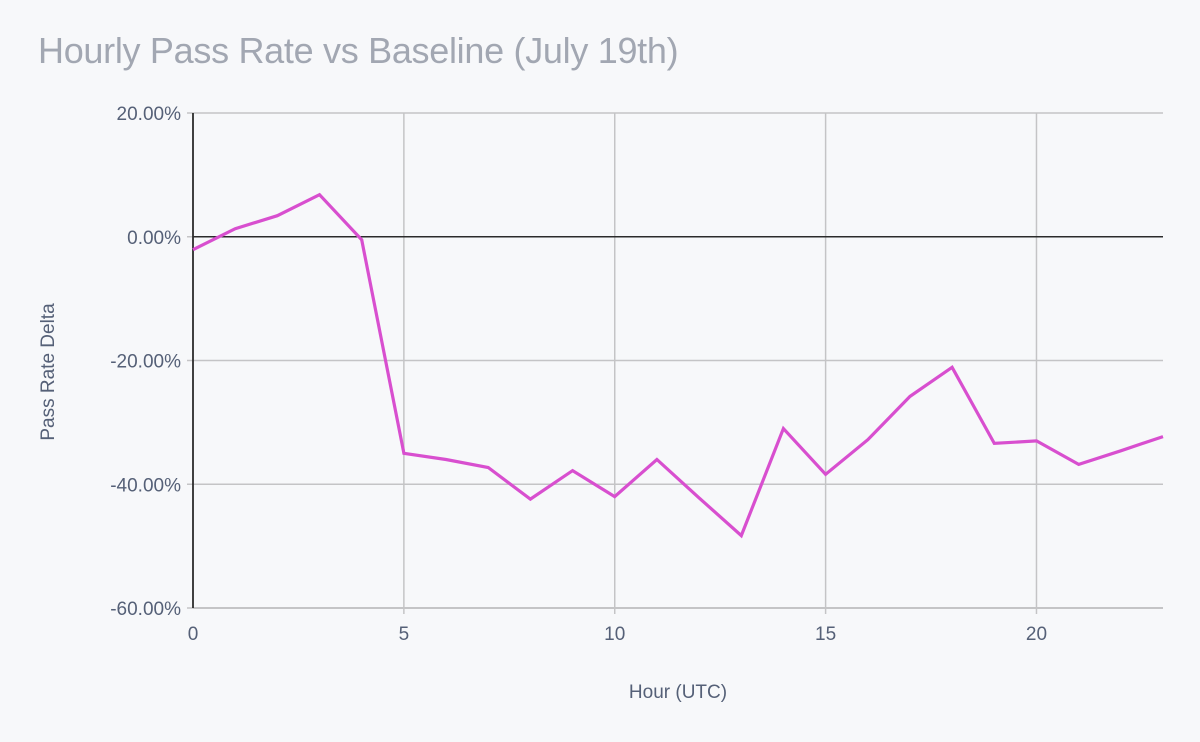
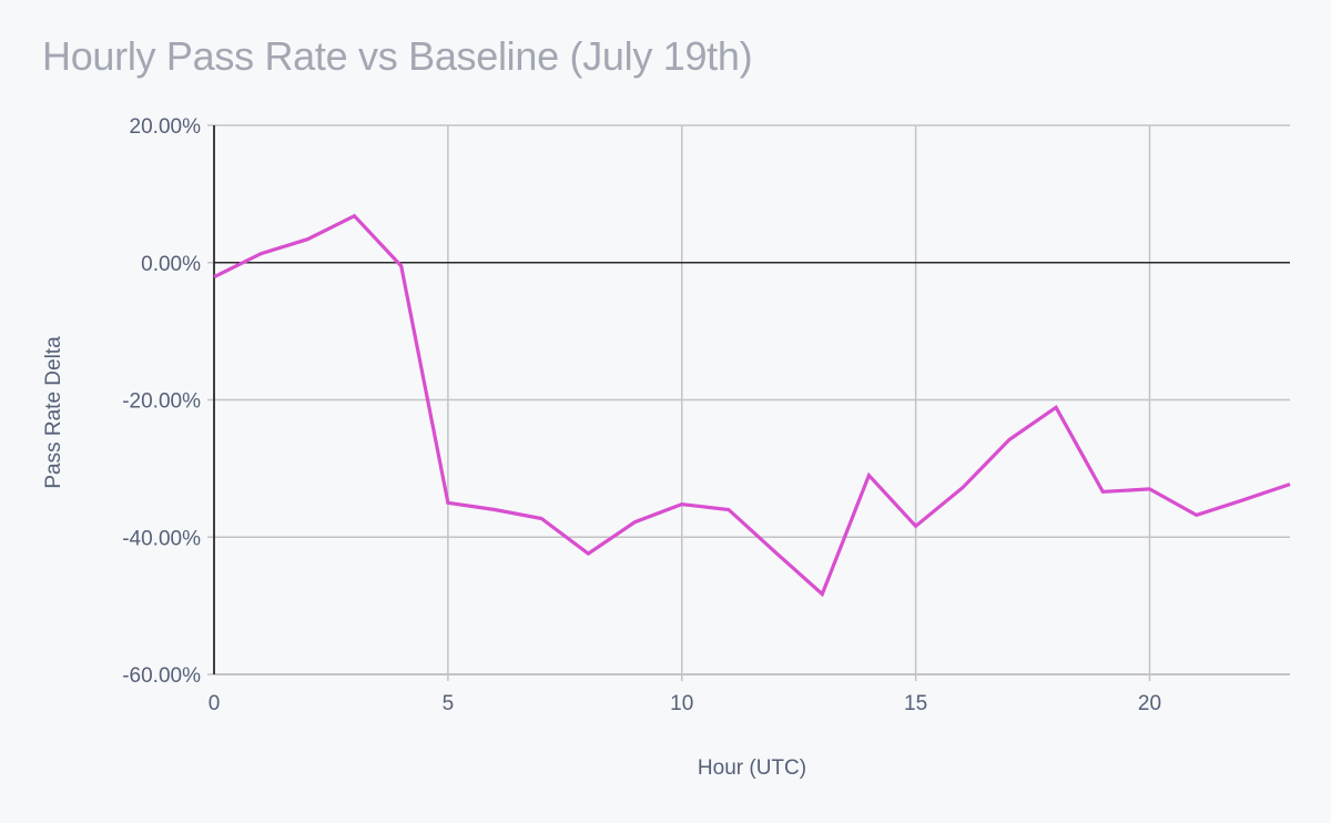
10: -42% -> -35%
